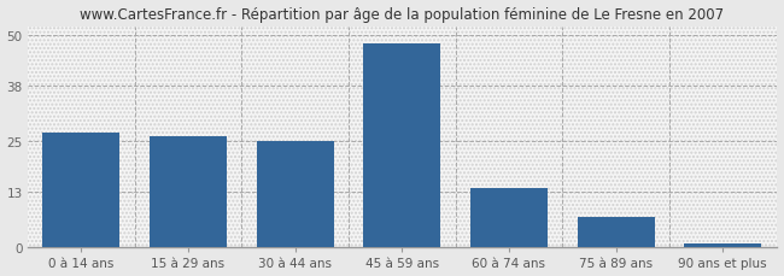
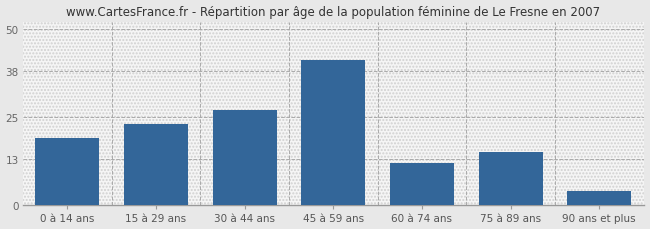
0 à 14 ans: 27 -> 19
15 à 29 ans: 26 -> 23
30 à 44 ans: 25 -> 27
45 à 59 ans: 48 -> 41
60 à 74 ans: 14 -> 12
75 à 89 ans: 7 -> 15
90 ans et plus: 1 -> 4
